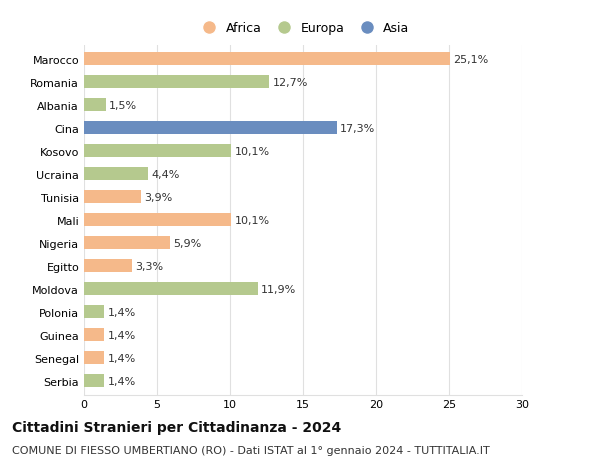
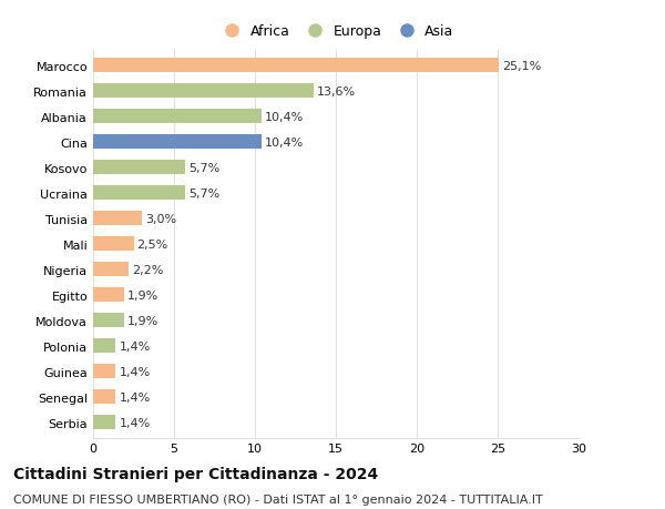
Romania: 12,7% -> 13,6%
Albania: 1,5% -> 10,4%
Cina: 17,3% -> 10,4%
Kosovo: 10,1% -> 5,7%
Ucraina: 4,4% -> 5,7%
Tunisia: 3,9% -> 3,0%
Mali: 10,1% -> 2,5%
Nigeria: 5,9% -> 2,2%
Egitto: 3,3% -> 1,9%
Moldova: 11,9% -> 1,9%
